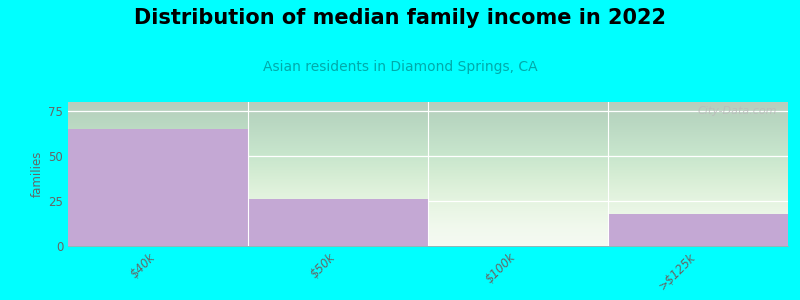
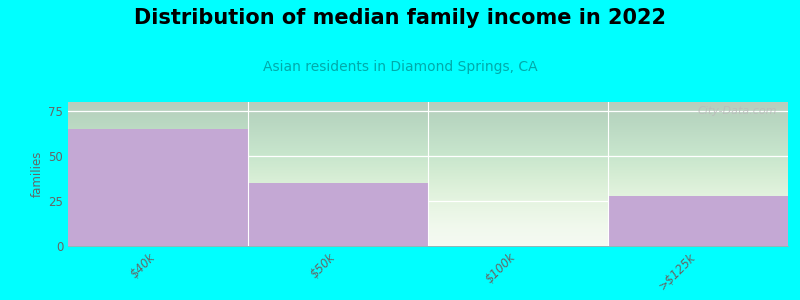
$50k: 26 -> 35
>$125k: 18 -> 28
